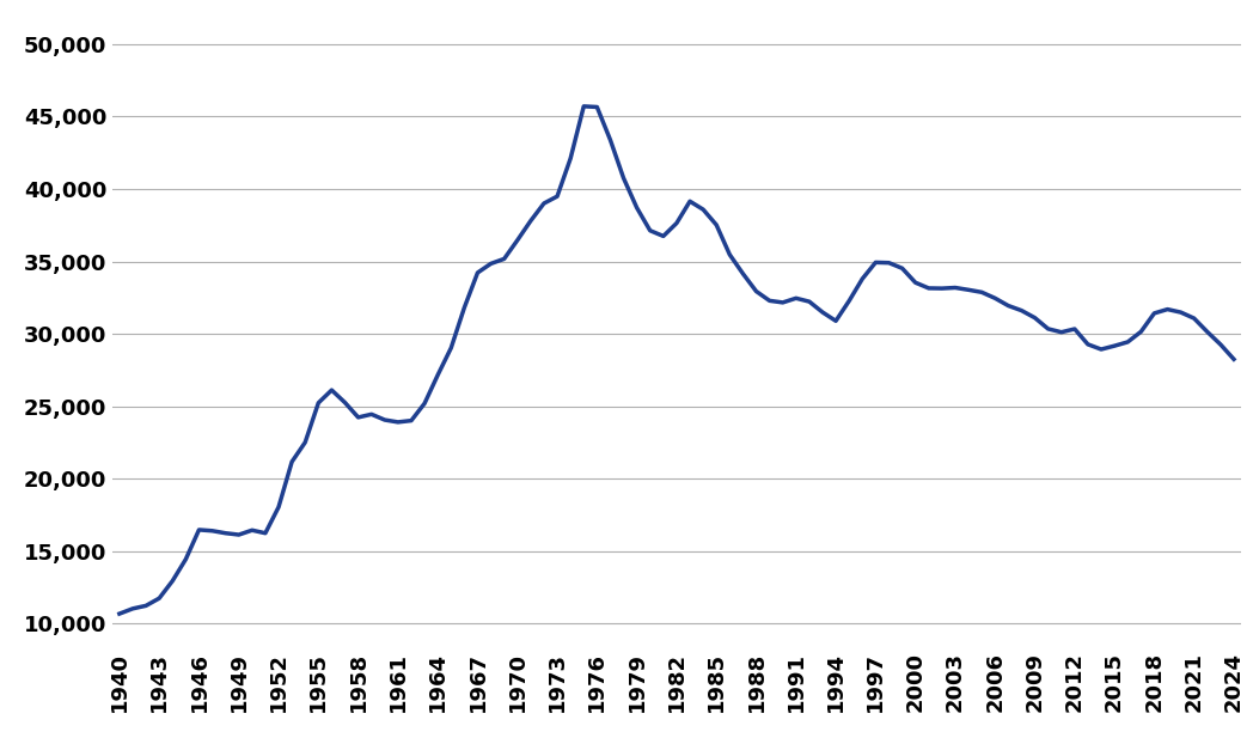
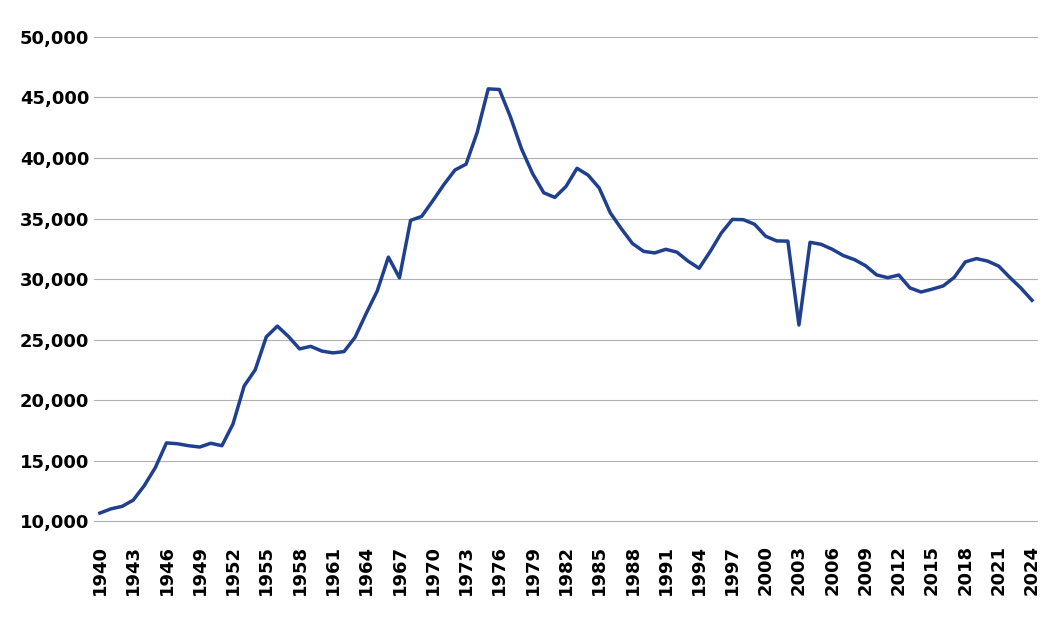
1967: 34,200 -> 30,100
2003: 33,200 -> 26,200
